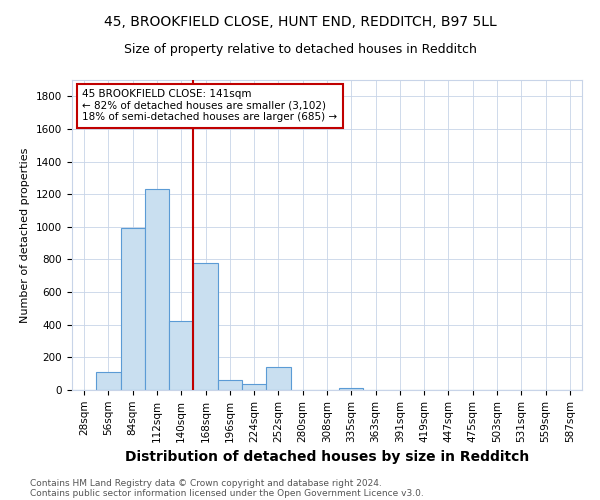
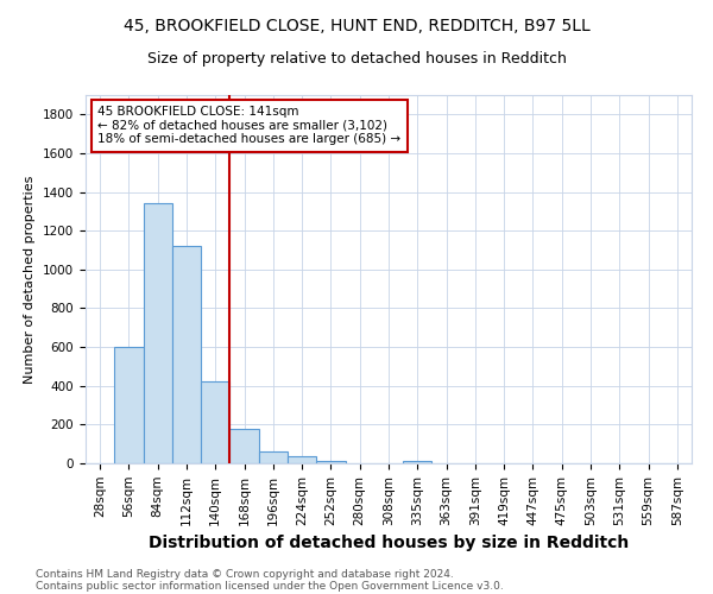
56sqm: 110 -> 600
84sqm: 990 -> 1340
112sqm: 1230 -> 1120
168sqm: 780 -> 180
252sqm: 140 -> 10
